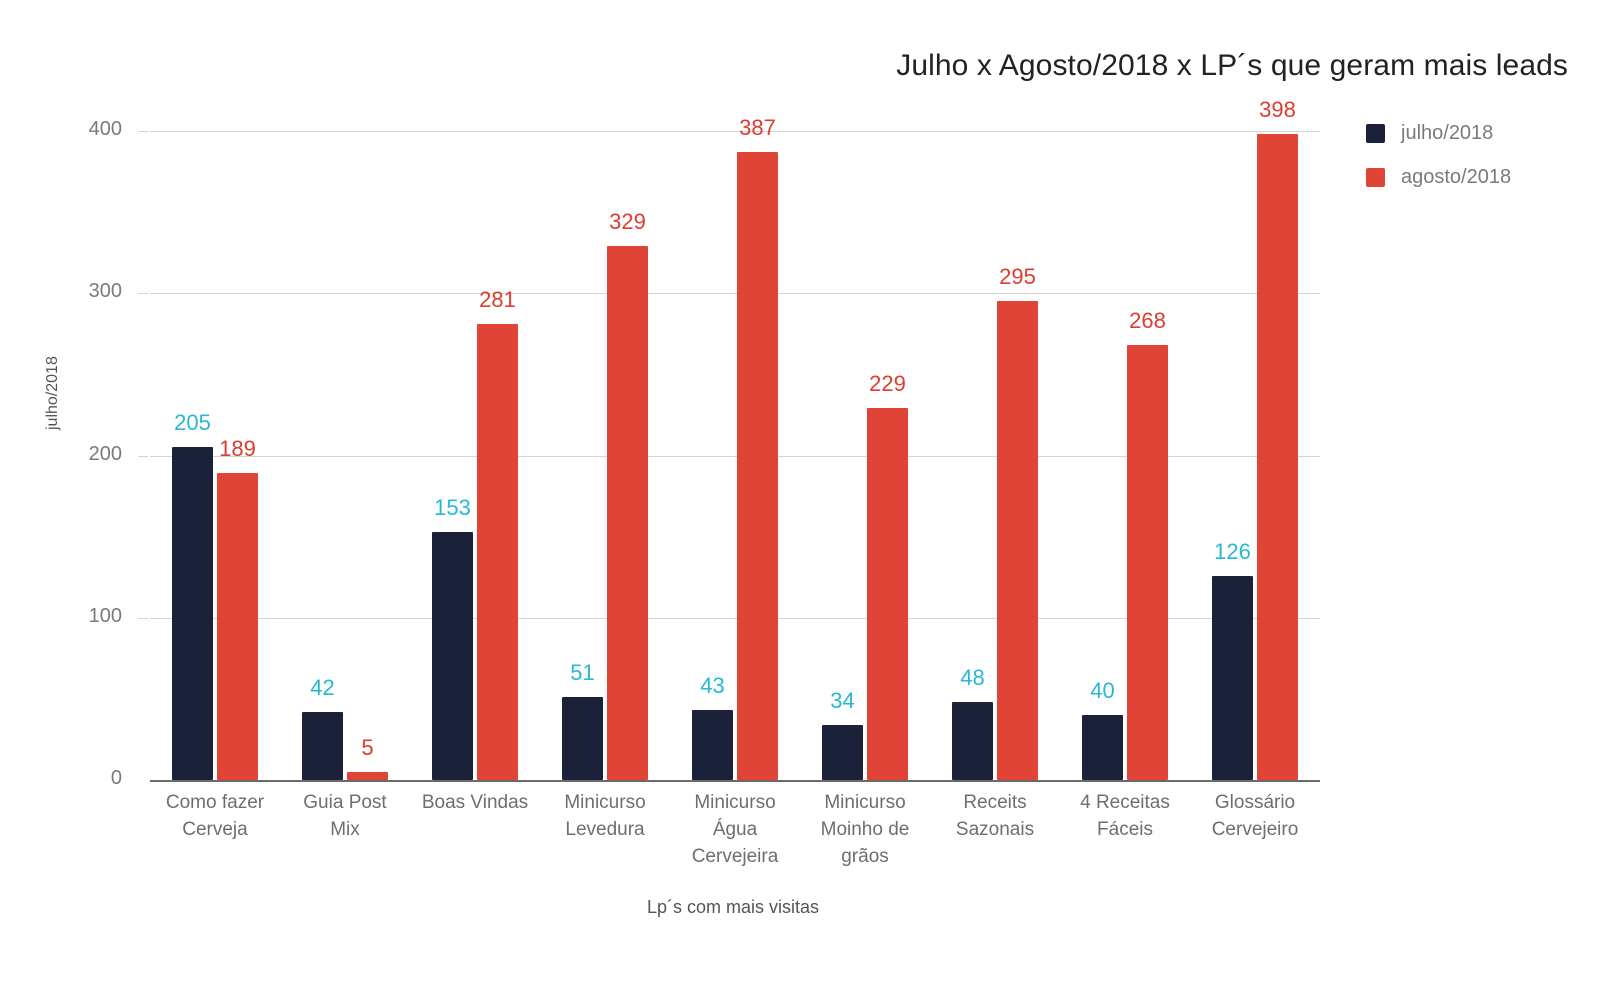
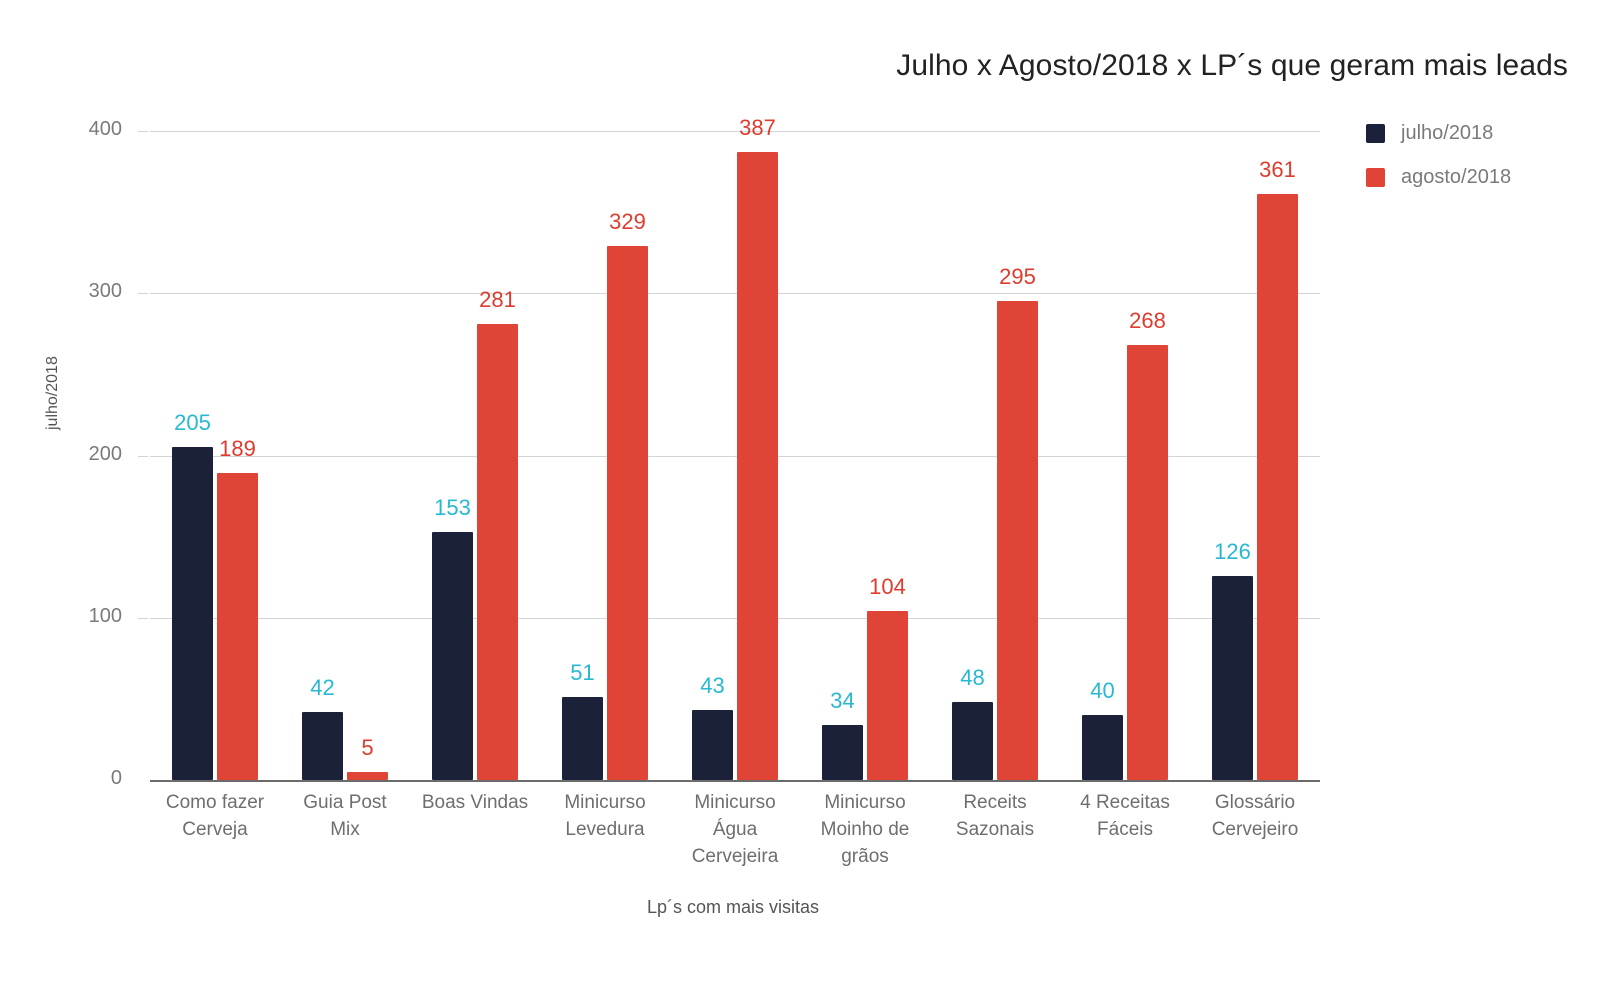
agosto/2018/Minicurso Moinho de grãos: 229 -> 104
agosto/2018/Glossário Cervejeiro: 398 -> 361
